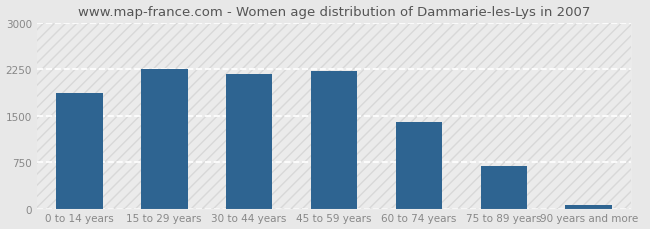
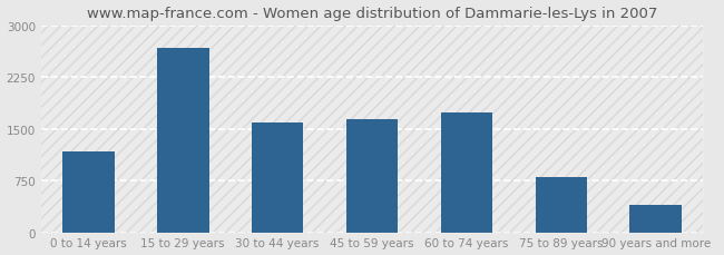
0 to 14 years: 1880 -> 1180
15 to 29 years: 2250 -> 2680
30 to 44 years: 2180 -> 1600
45 to 59 years: 2220 -> 1640
60 to 74 years: 1400 -> 1740
75 to 89 years: 680 -> 800
90 years and more: 60 -> 400
